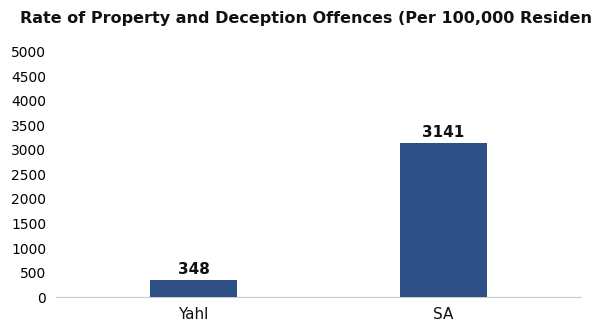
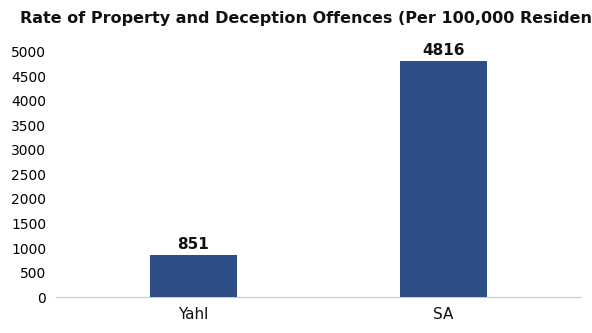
Yahl: 348 -> 851
SA: 3141 -> 4816
